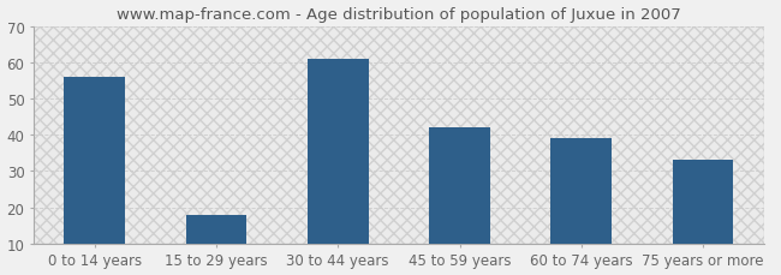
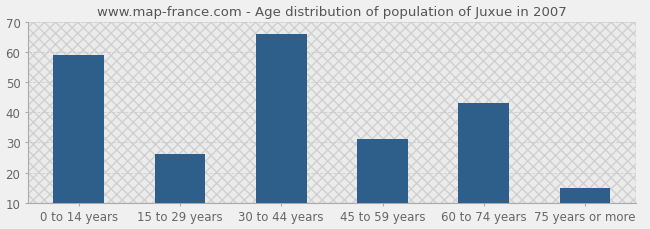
0 to 14 years: 56 -> 59
15 to 29 years: 18 -> 26
30 to 44 years: 61 -> 66
45 to 59 years: 42 -> 31
60 to 74 years: 39 -> 43
75 years or more: 33 -> 15
